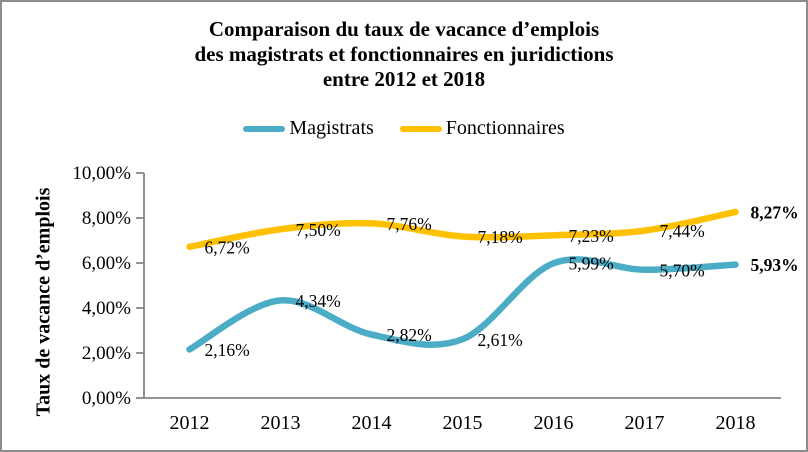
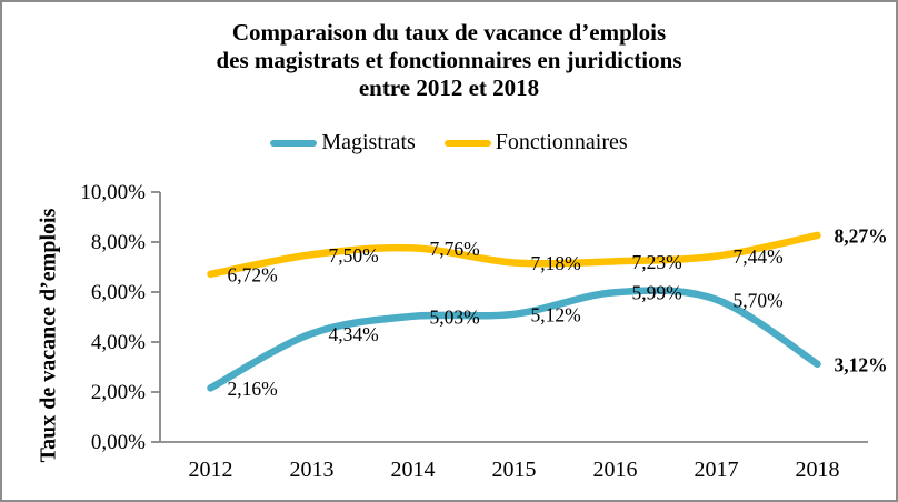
Magistrats/2014: 2,82% -> 5,03%
Magistrats/2015: 2,61% -> 5,12%
Magistrats/2018: 5,93% -> 3,12%
